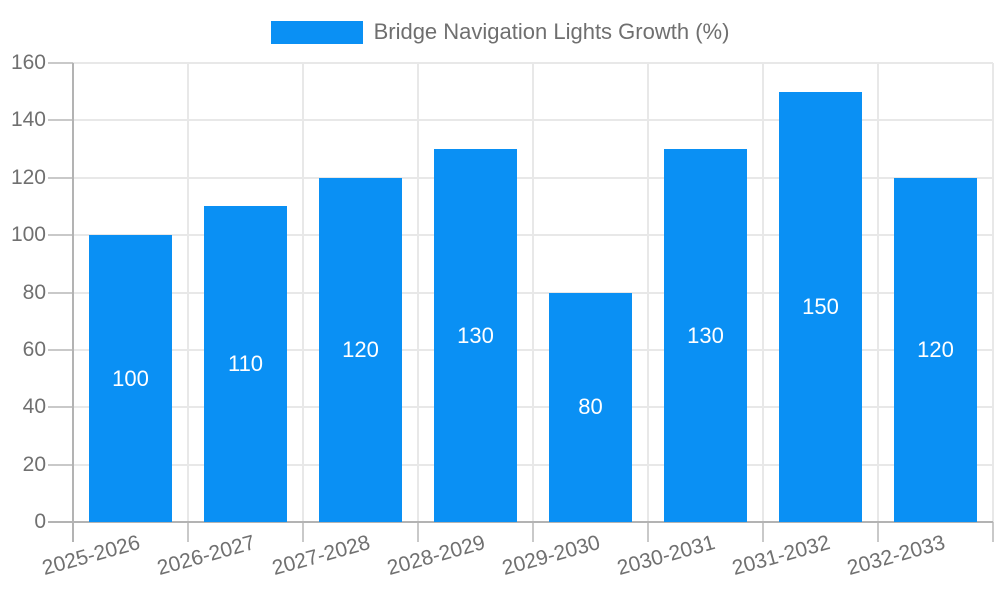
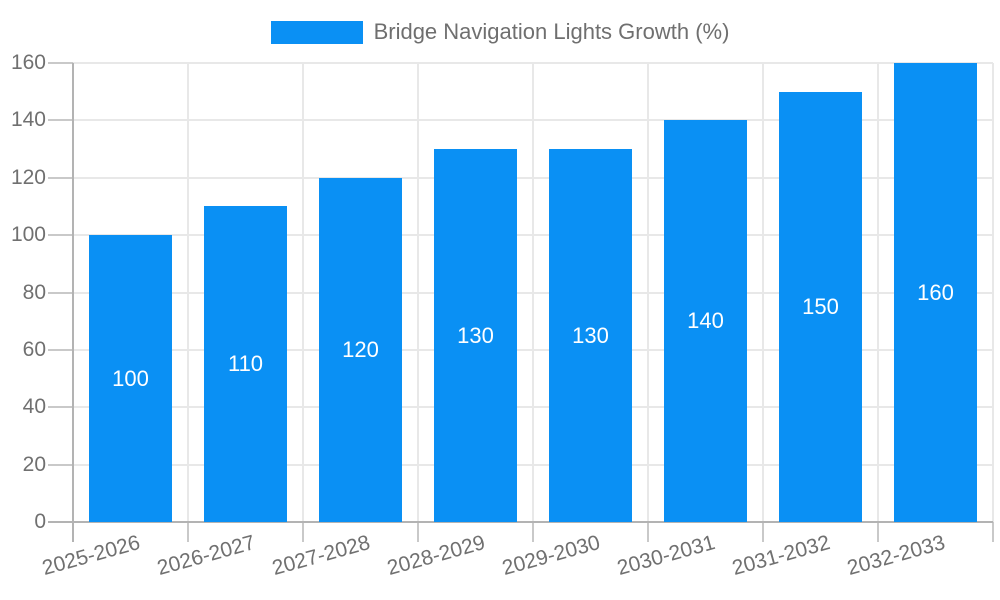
2029-2030: 80 -> 130
2030-2031: 130 -> 140
2032-2033: 120 -> 160
